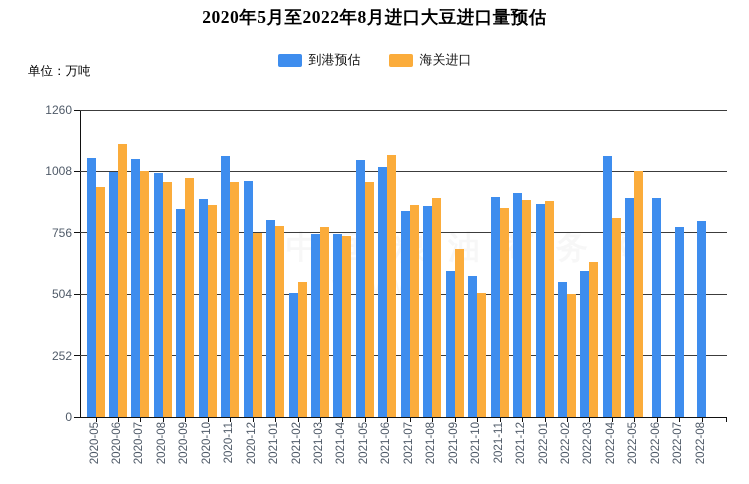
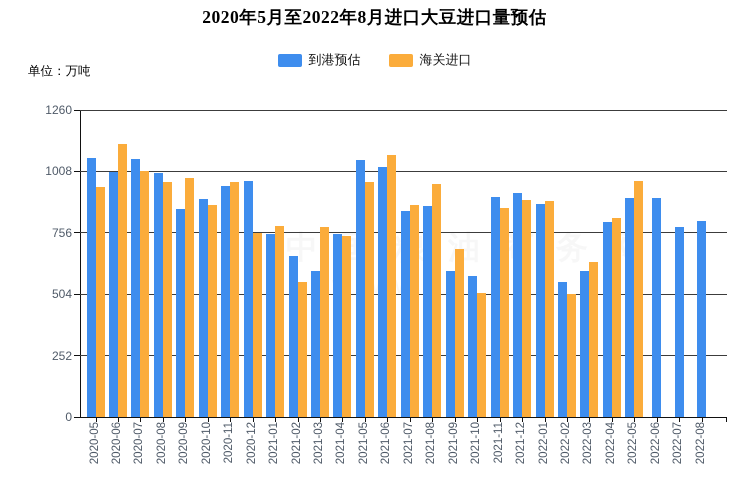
到港预估/2020-11: 1070 -> 950
到港预估/2021-01: 810 -> 750
到港预估/2021-02: 510 -> 660
到港预估/2021-03: 750 -> 600
海关进口/2021-08: 900 -> 960
到港预估/2022-04: 1070 -> 800
海关进口/2022-05: 1010 -> 970
